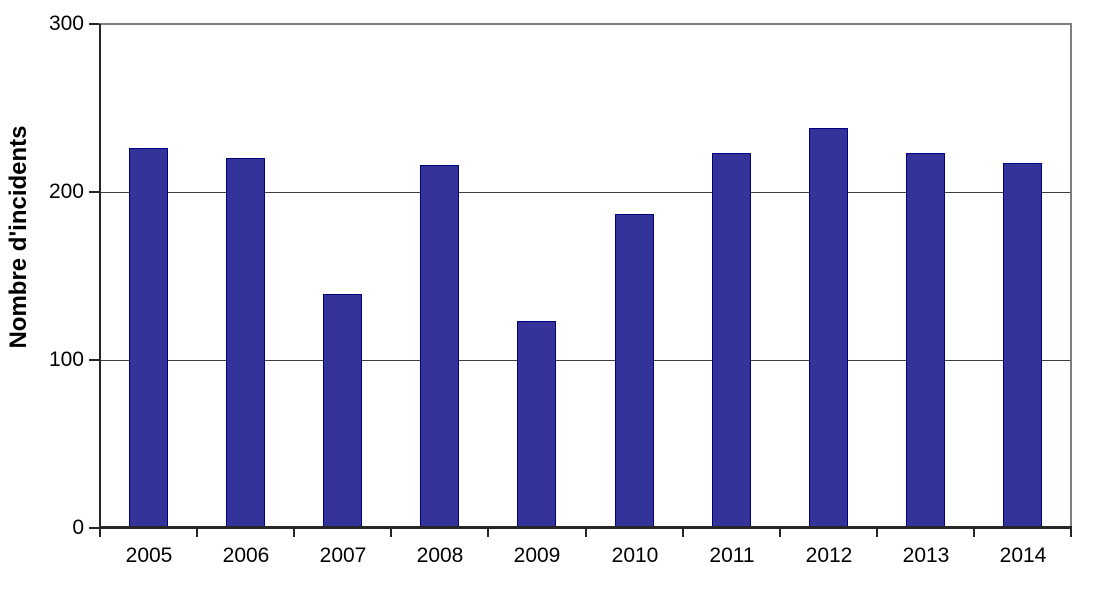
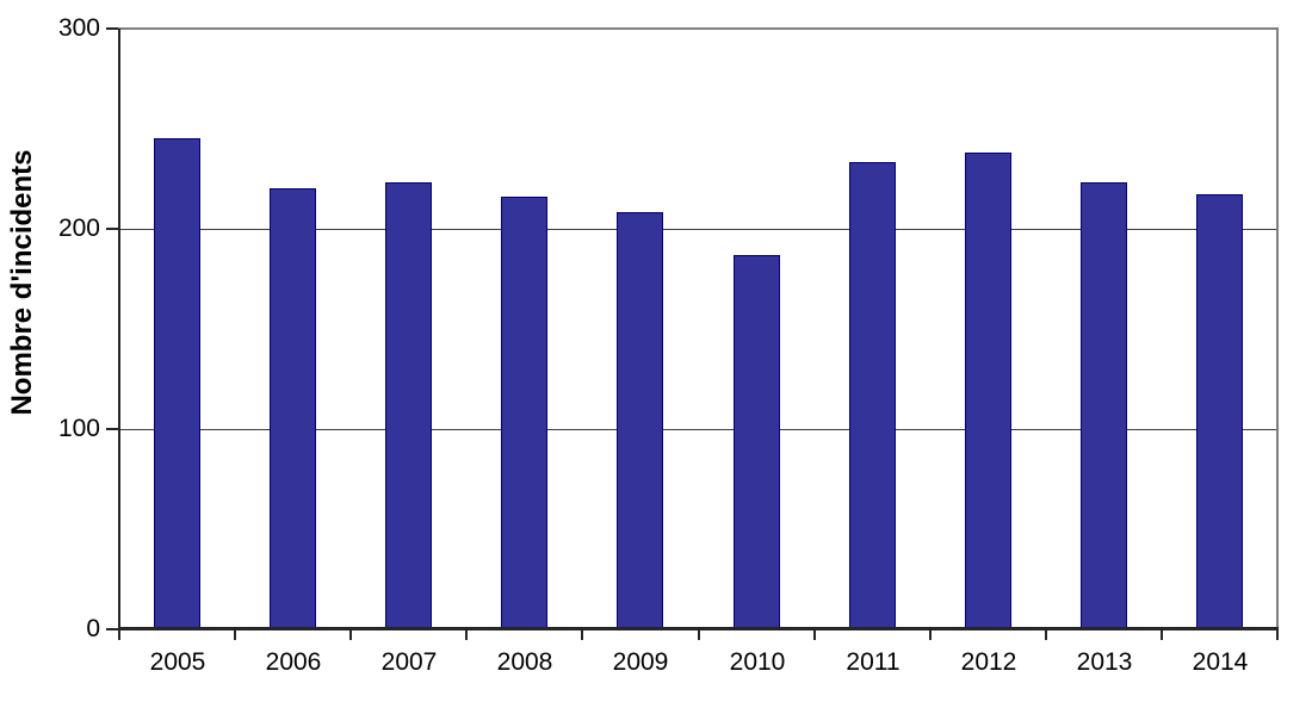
2005: 226 -> 245
2007: 139 -> 223
2009: 123 -> 208
2011: 223 -> 233
